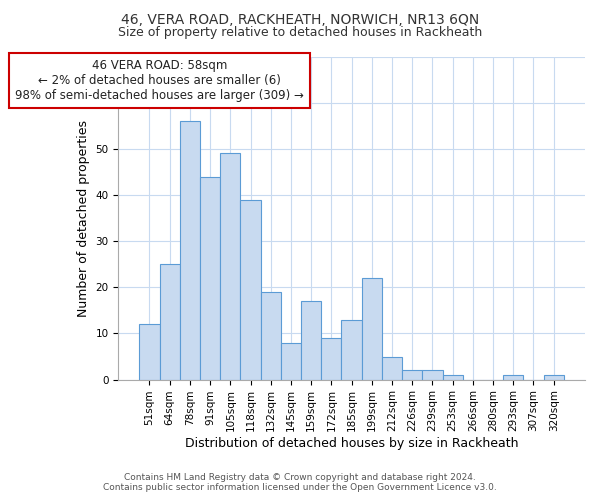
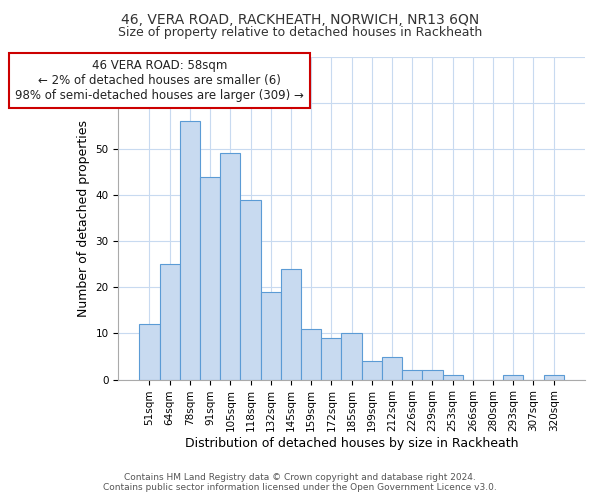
145sqm: 8 -> 24
159sqm: 17 -> 11
185sqm: 13 -> 10
199sqm: 22 -> 4
